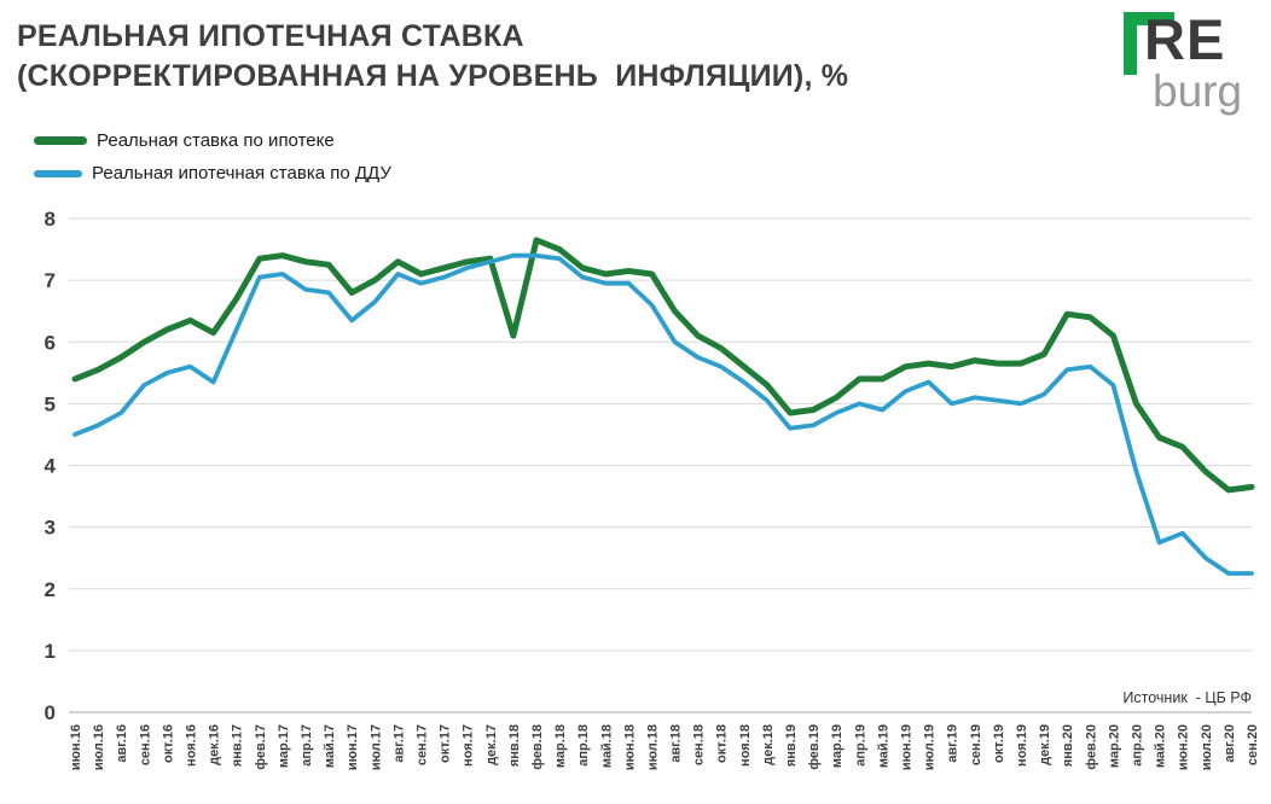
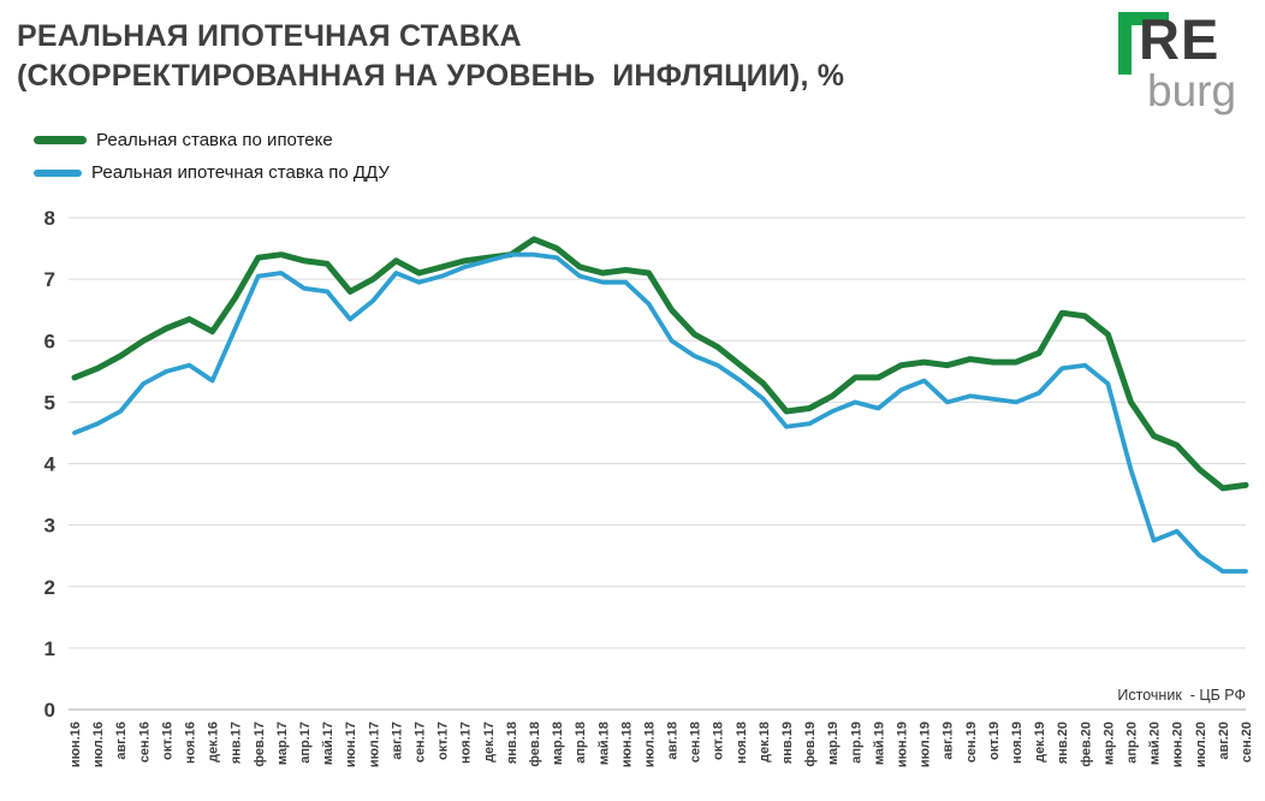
Реальная ставка по ипотеке/янв.18: 6.1 -> 7.4
